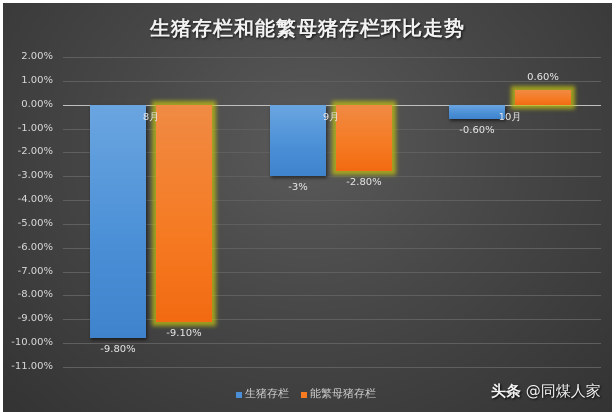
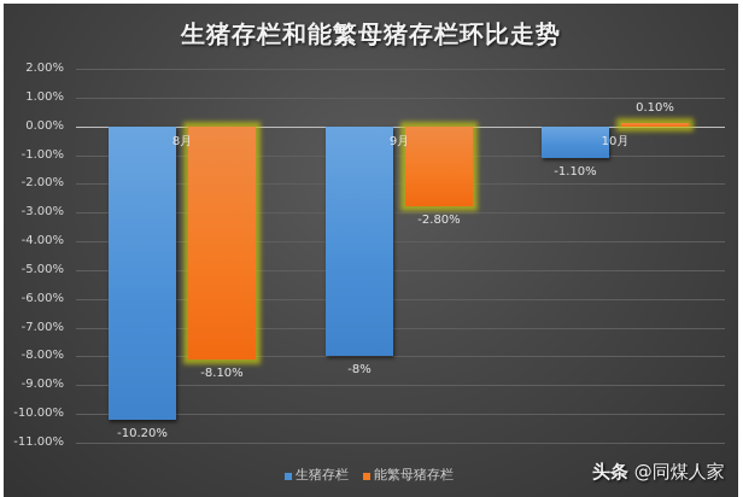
生猪存栏/8月: -9.80% -> -10.20%
能繁母猪存栏/8月: -9.10% -> -8.10%
生猪存栏/9月: -3% -> -8%
生猪存栏/10月: -0.60% -> -1.10%
能繁母猪存栏/10月: 0.60% -> 0.10%
